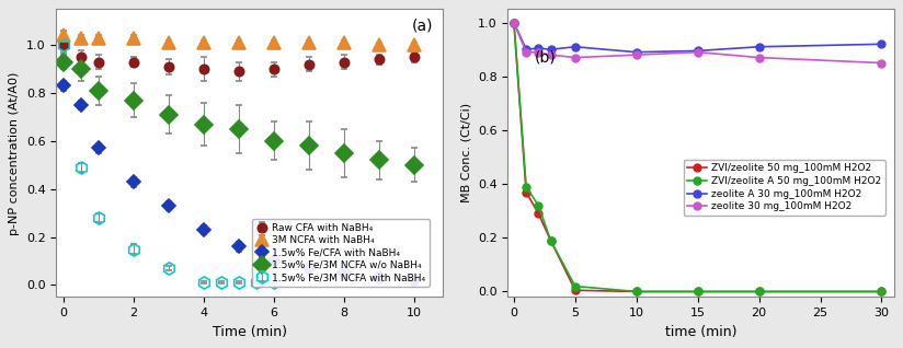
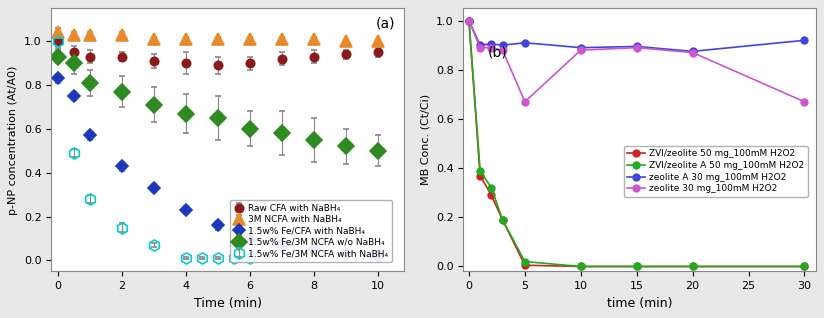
zeolite 30 mg_100mM H2O2/5: 0.87 -> 0.67
zeolite A 30 mg_100mM H2O2/20: 0.910 -> 0.875
zeolite 30 mg_100mM H2O2/30: 0.85 -> 0.67
